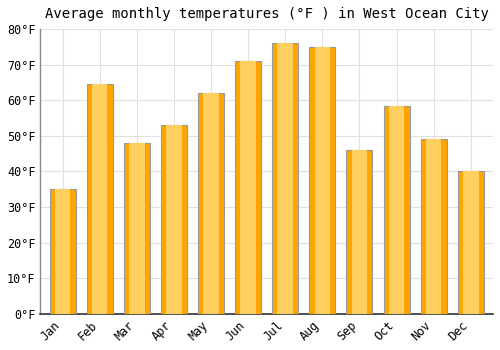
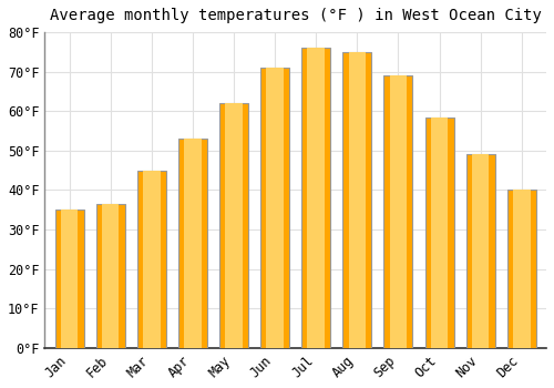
Feb: 64.5°F -> 36.5°F
Mar: 48.0°F -> 45.0°F
Sep: 46.0°F -> 69.0°F
